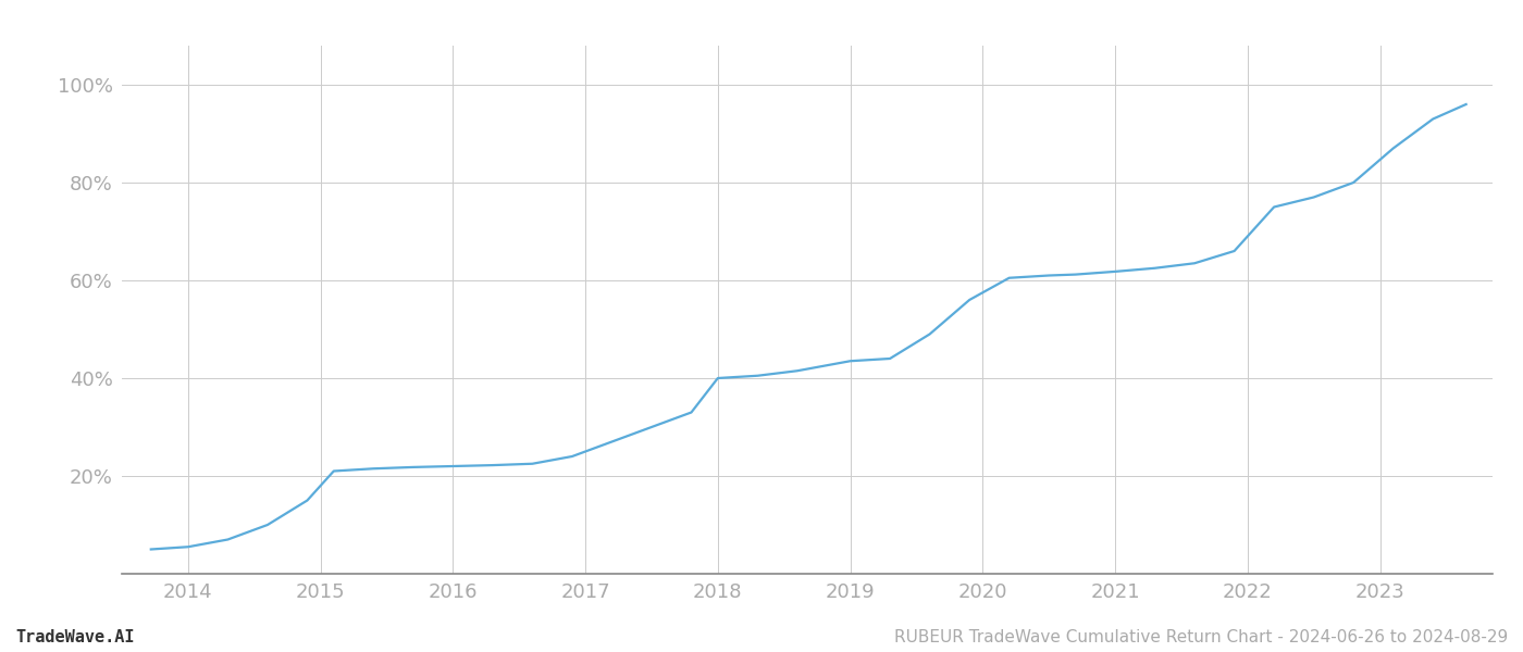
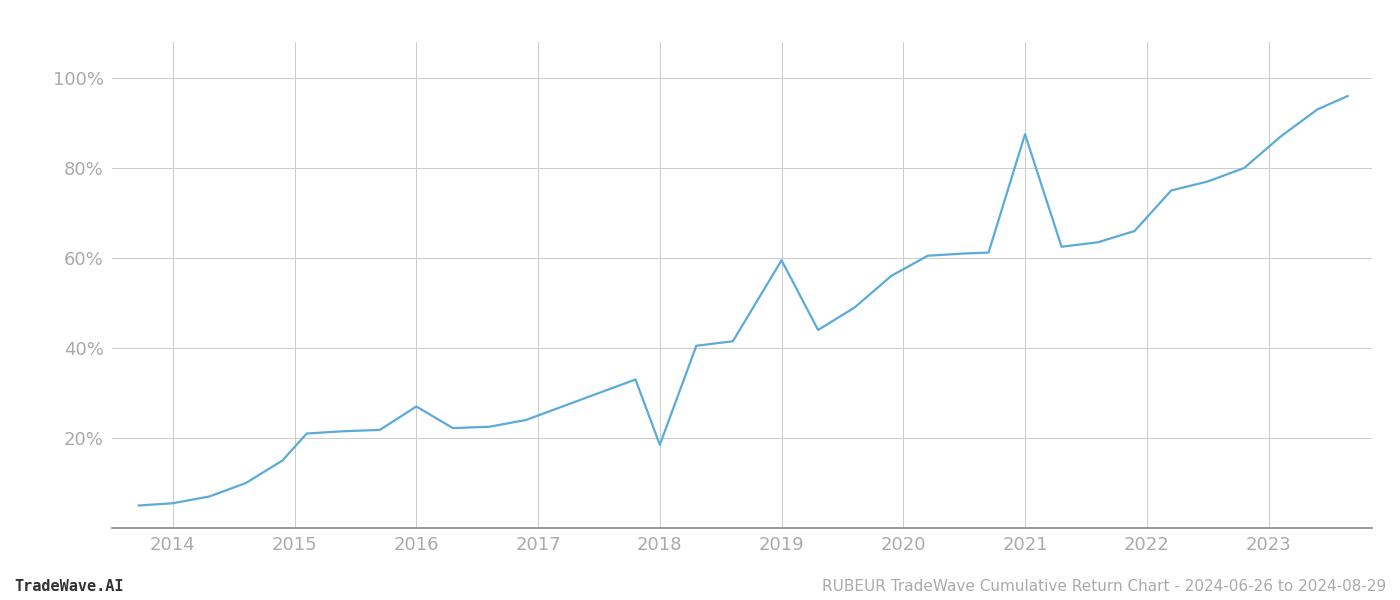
2016: 22.0% -> 27.0%
2018: 40.0% -> 18.5%
2019: 43.5% -> 59.5%
2021: 61.8% -> 87.5%
